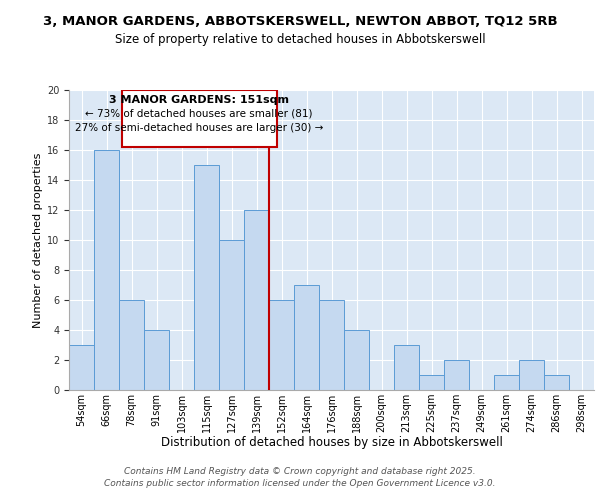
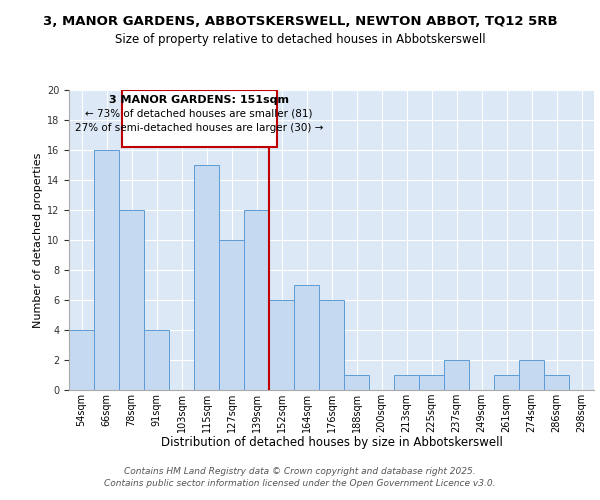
54sqm: 3 -> 4
78sqm: 6 -> 12
188sqm: 4 -> 1
213sqm: 3 -> 1
